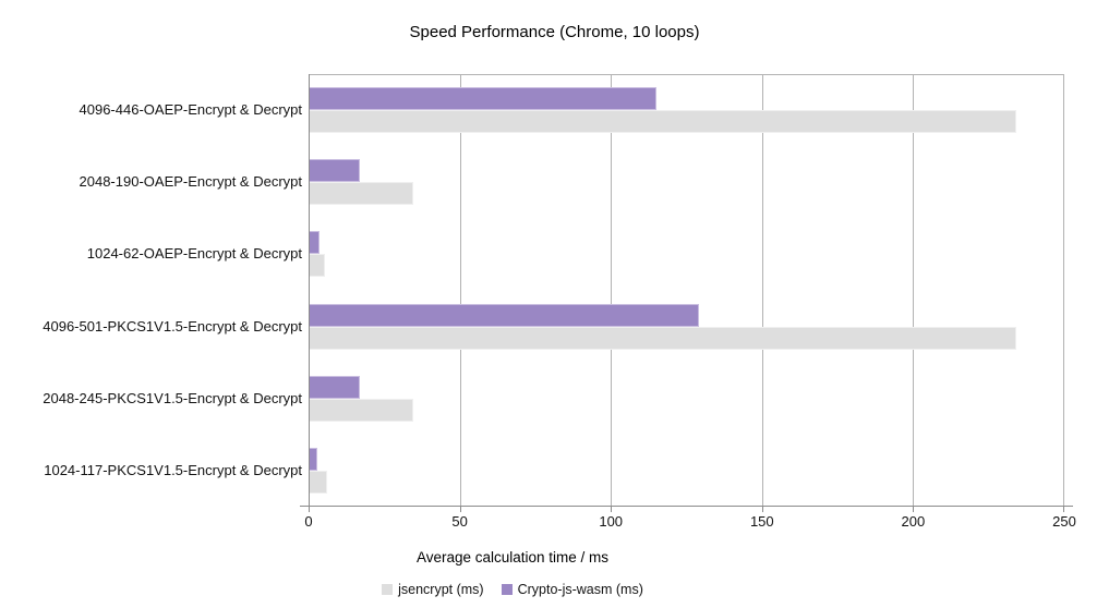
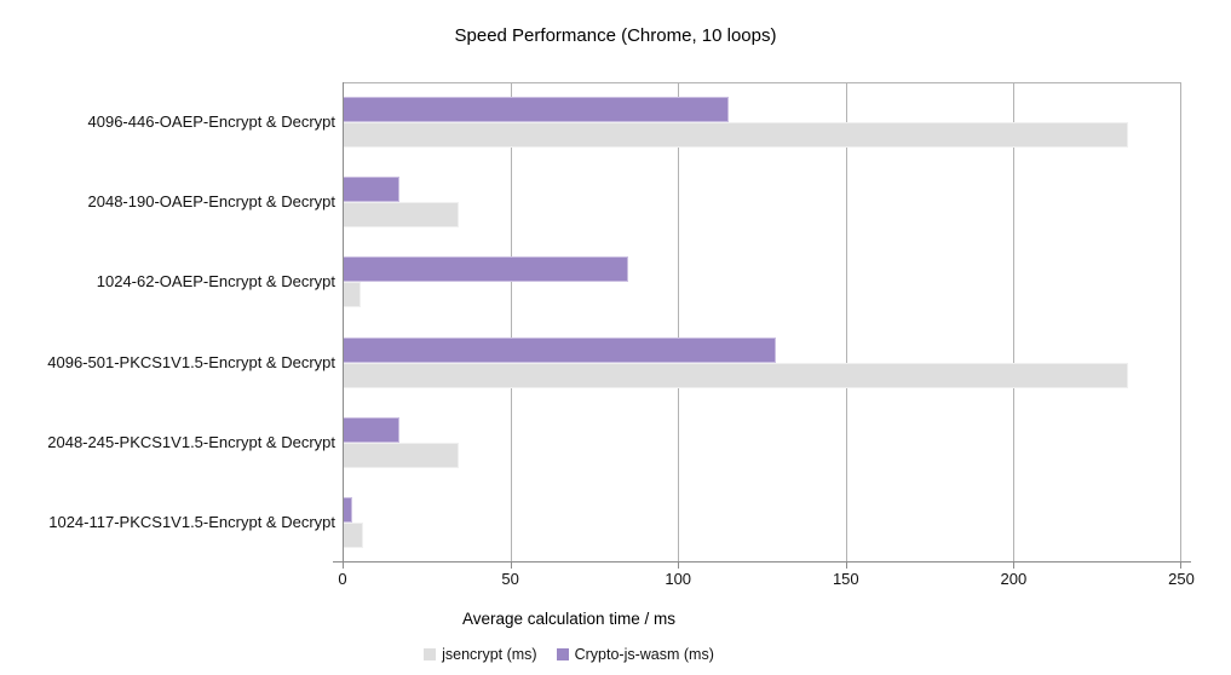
Crypto-js-wasm (ms)/1024-62-OAEP-Encrypt & Decrypt: 4 -> 85
